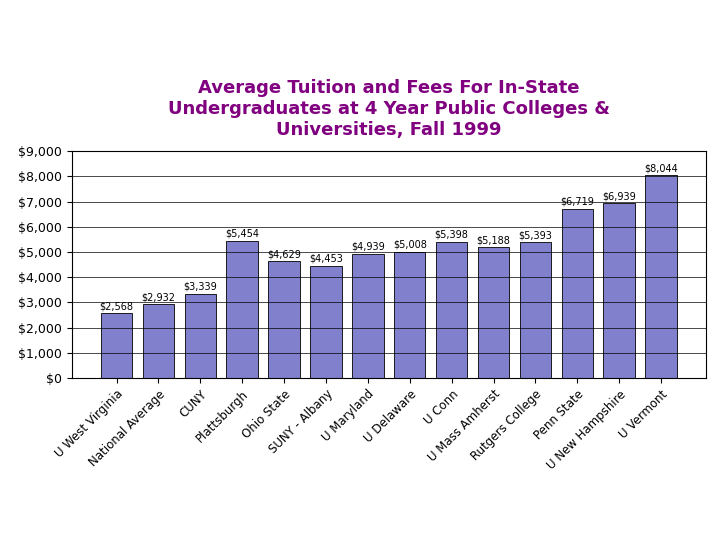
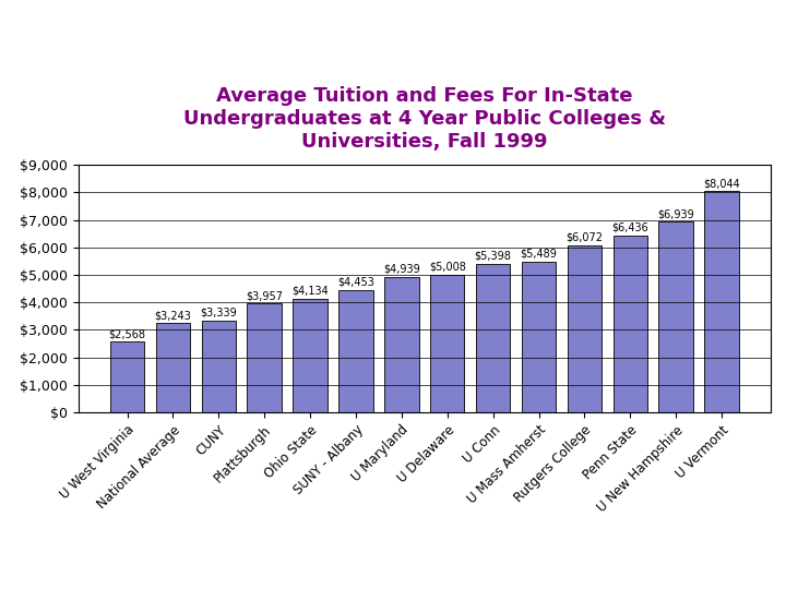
National Average: $2,932 -> $3,243
Plattsburgh: $5,454 -> $3,957
Ohio State: $4,629 -> $4,134
U Mass Amherst: $5,188 -> $5,489
Rutgers College: $5,393 -> $6,072
Penn State: $6,719 -> $6,436
